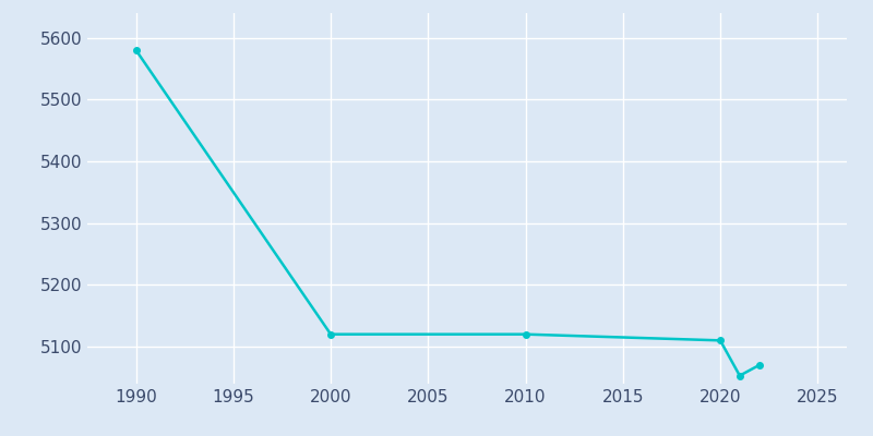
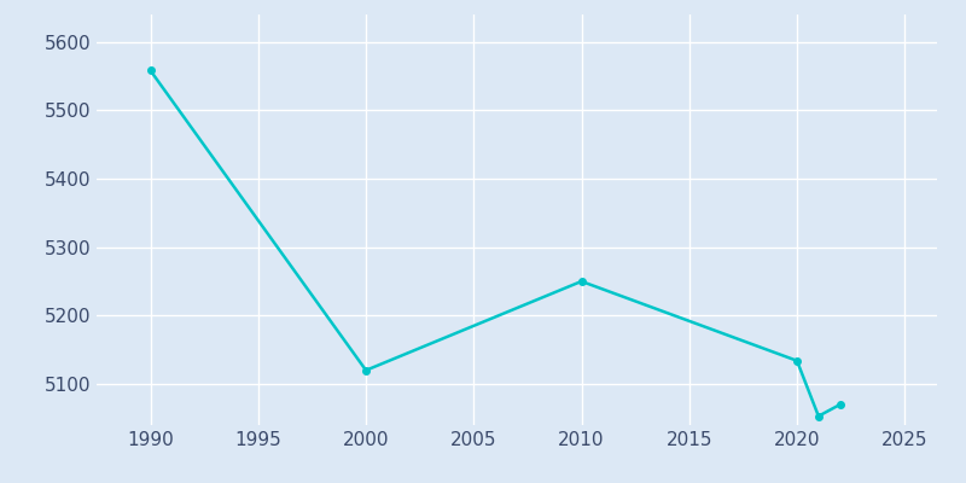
1990: 5580 -> 5558
2010: 5120 -> 5250
2020: 5110 -> 5134
